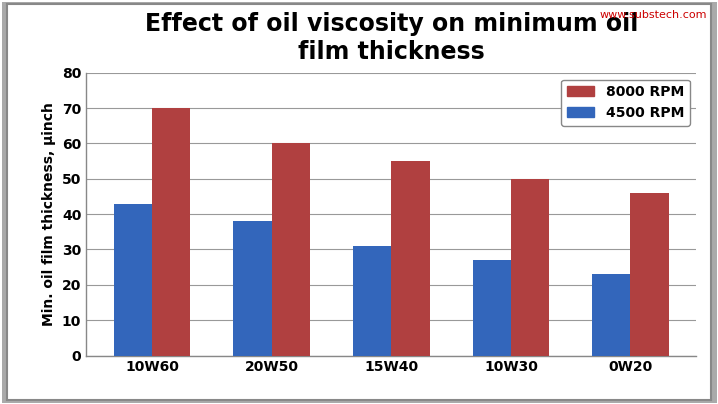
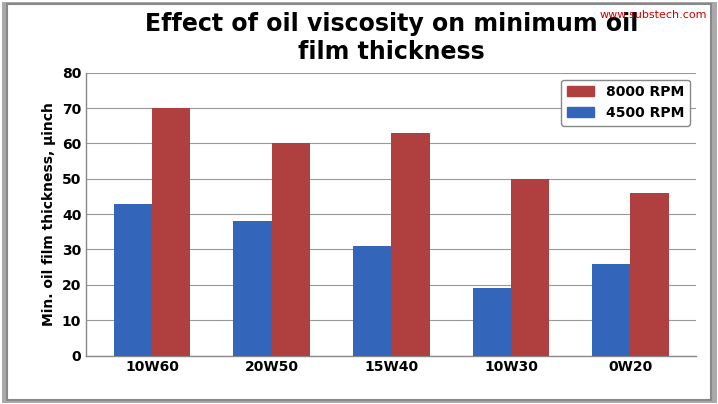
8000 RPM/15W40: 55 -> 63
4500 RPM/10W30: 27 -> 19
4500 RPM/0W20: 23 -> 26
